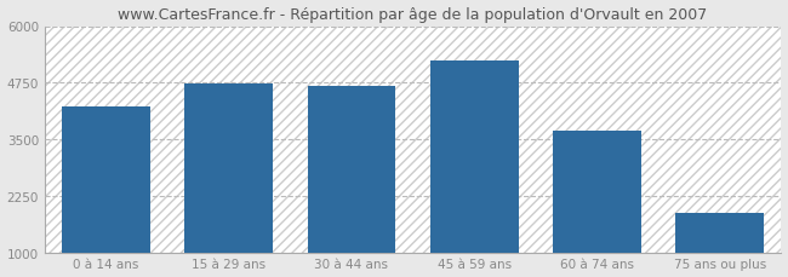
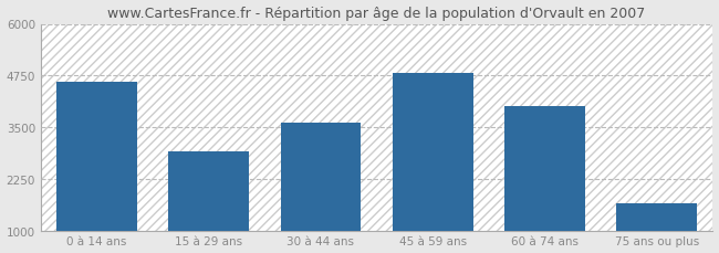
0 à 14 ans: 4230 -> 4600
15 à 29 ans: 4720 -> 2900
30 à 44 ans: 4690 -> 3600
45 à 59 ans: 5230 -> 4800
60 à 74 ans: 3680 -> 4000
75 ans ou plus: 1870 -> 1650
